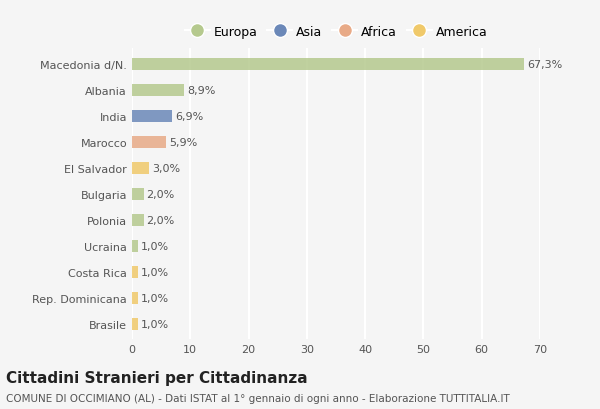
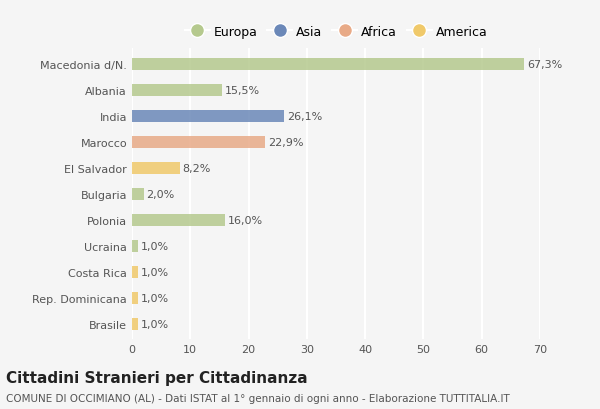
Albania: 8,9% -> 15,5%
India: 6,9% -> 26,1%
Marocco: 5,9% -> 22,9%
El Salvador: 3,0% -> 8,2%
Polonia: 2,0% -> 16,0%
